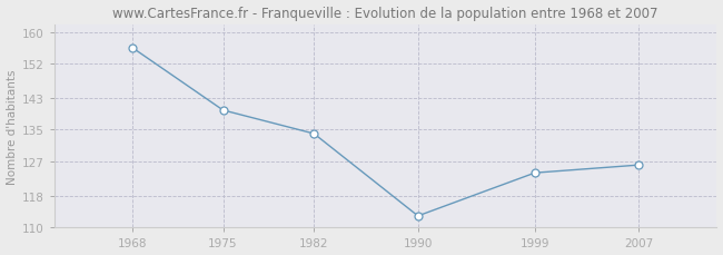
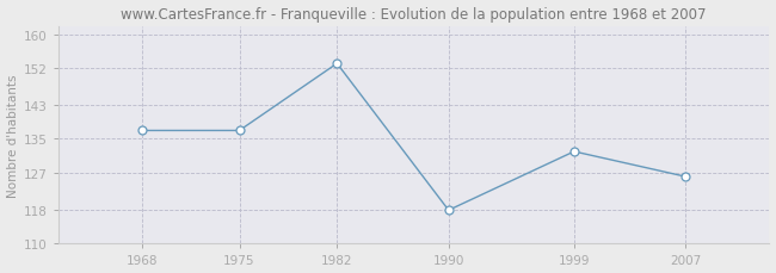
1968: 156 -> 137
1975: 140 -> 137
1982: 134 -> 153
1990: 113 -> 118
1999: 124 -> 132
